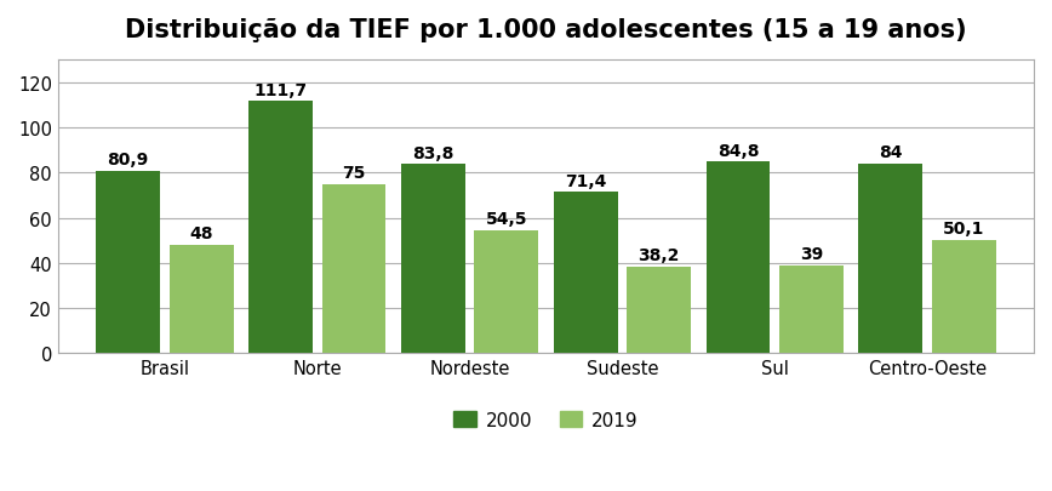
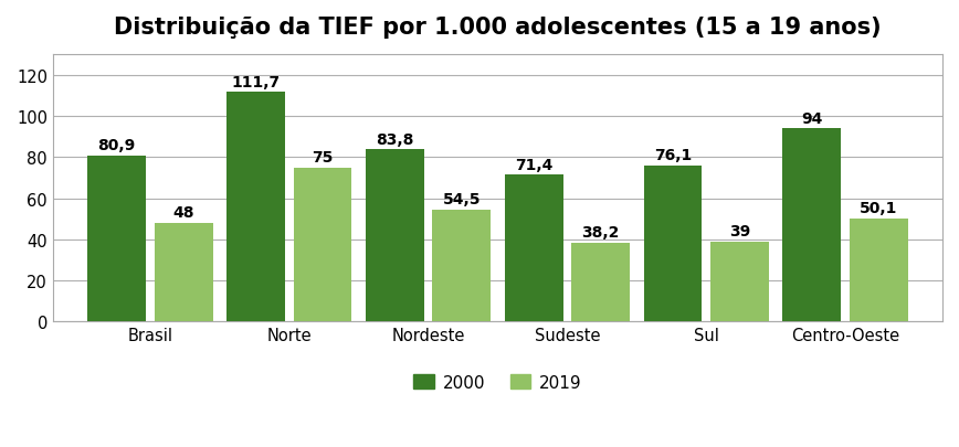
2000/Sul: 84,8 -> 76,1
2000/Centro-Oeste: 84 -> 94
